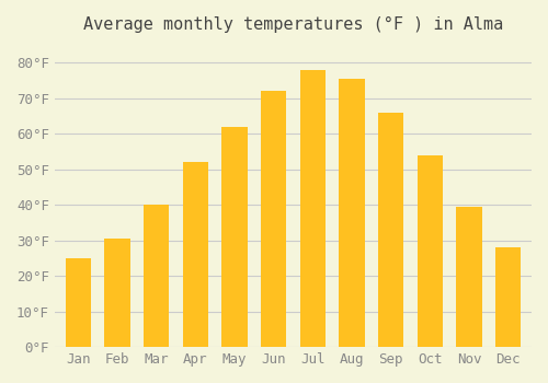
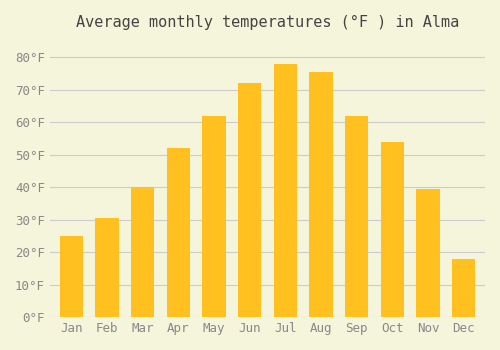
Sep: 66.0°F -> 62.0°F
Dec: 28.0°F -> 18.0°F
